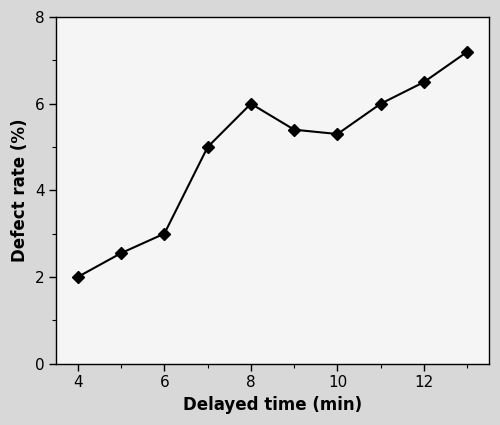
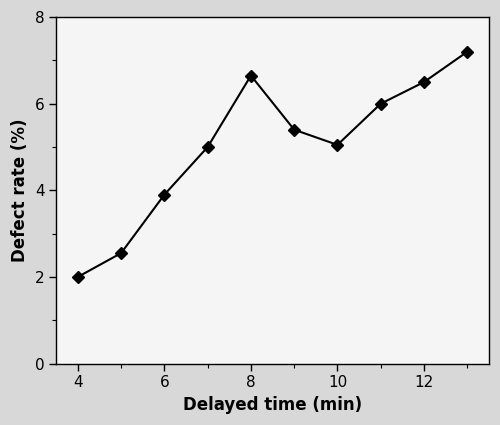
6: 3.00 -> 3.90
8: 6.00 -> 6.65
10: 5.30 -> 5.05
